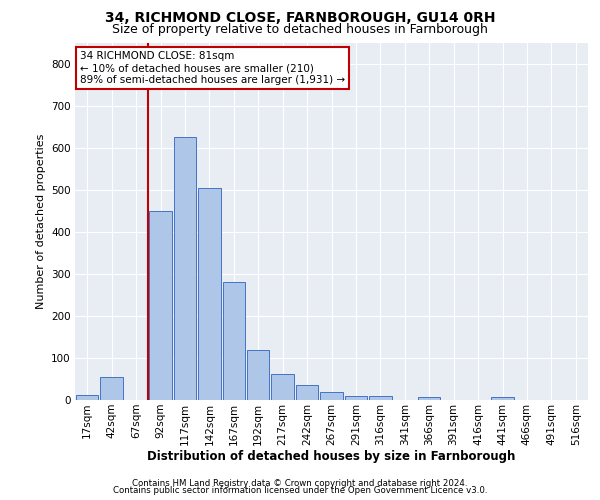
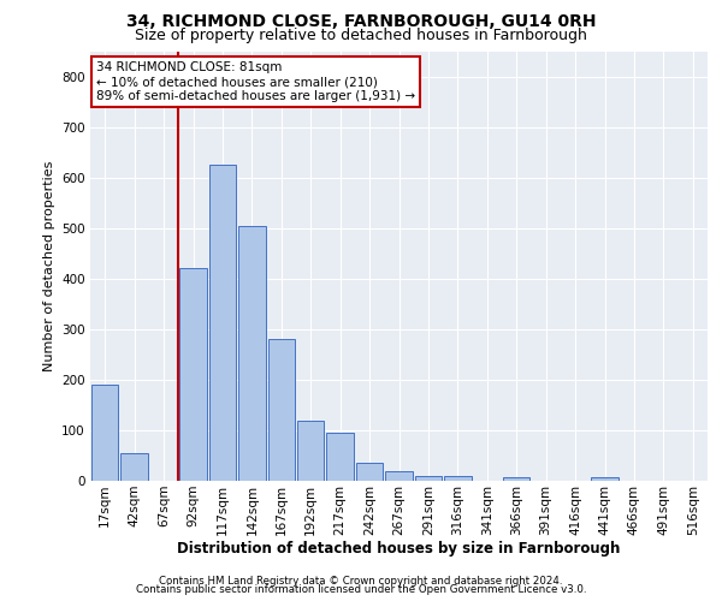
17sqm: 12 -> 190
92sqm: 450 -> 420
217sqm: 62 -> 95
